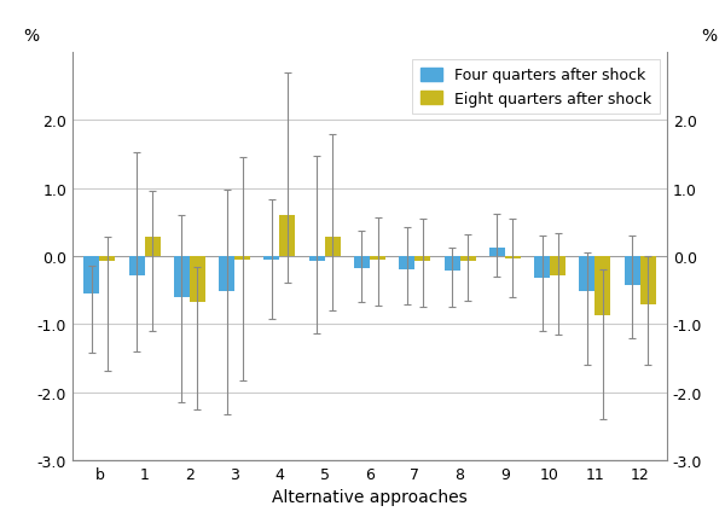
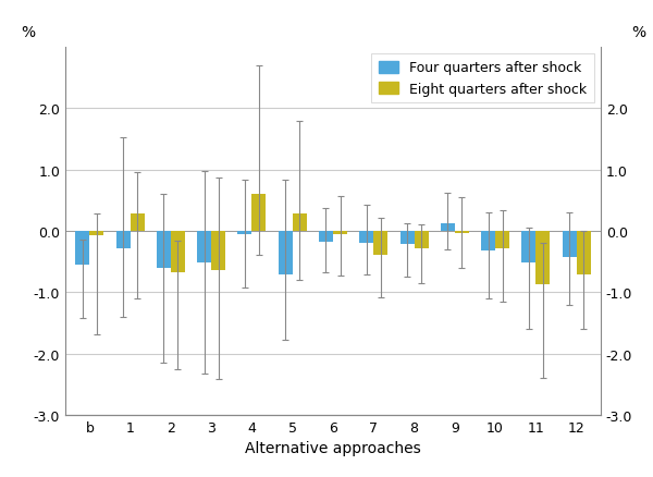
Eight quarters after shock/3: -0.05 -> -0.64
Four quarters after shock/5: -0.08 -> -0.72
Eight quarters after shock/7: -0.07 -> -0.40
Eight quarters after shock/8: -0.07 -> -0.28
